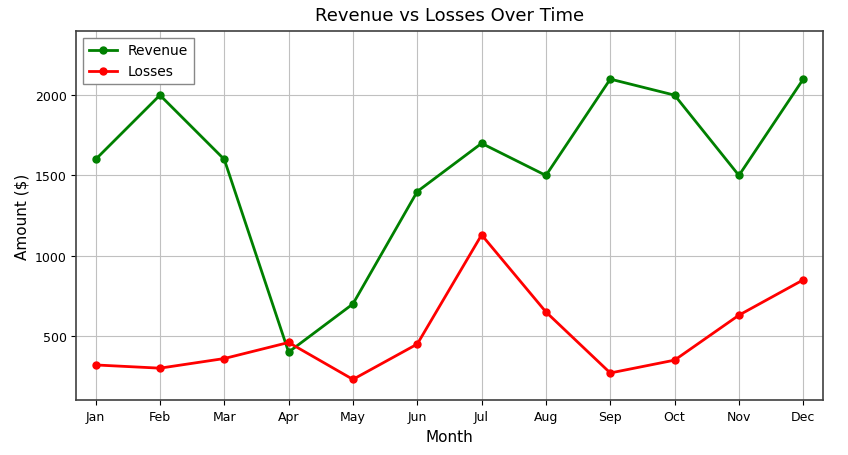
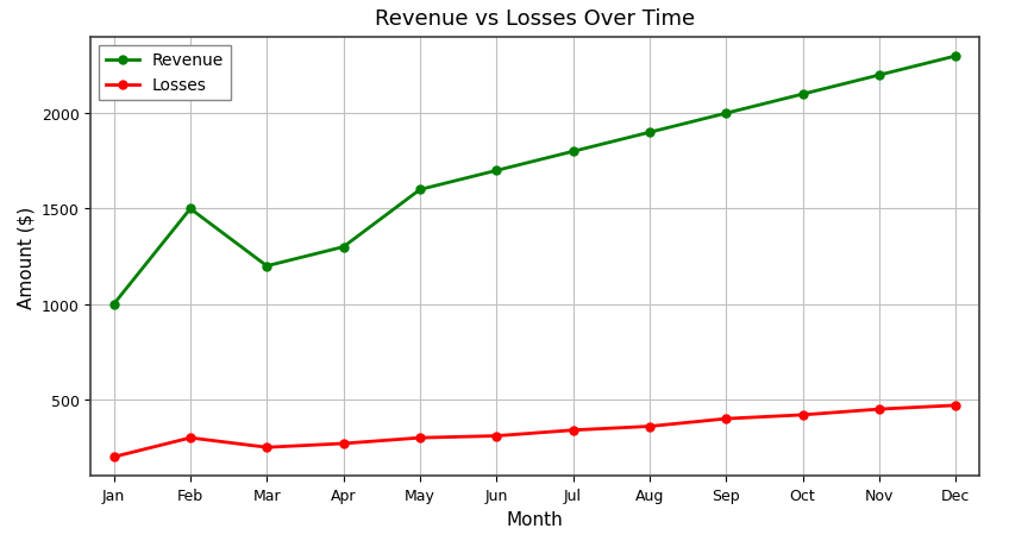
Revenue/Jan: 1600 -> 1000
Losses/Jan: 320 -> 200
Revenue/Feb: 2000 -> 1500
Revenue/Mar: 1600 -> 1200
Losses/Mar: 360 -> 250
Revenue/Apr: 400 -> 1300
Losses/Apr: 460 -> 270
Revenue/May: 700 -> 1600
Losses/May: 230 -> 300
Revenue/Jun: 1400 -> 1700
Losses/Jun: 450 -> 310
Revenue/Jul: 1700 -> 1800
Losses/Jul: 1130 -> 340
Revenue/Aug: 1500 -> 1900
Losses/Aug: 650 -> 360
Revenue/Sep: 2100 -> 2000
Losses/Sep: 270 -> 400
Revenue/Oct: 2000 -> 2100
Losses/Oct: 350 -> 420
Revenue/Nov: 1500 -> 2200
Losses/Nov: 630 -> 450
Revenue/Dec: 2100 -> 2300
Losses/Dec: 850 -> 470
